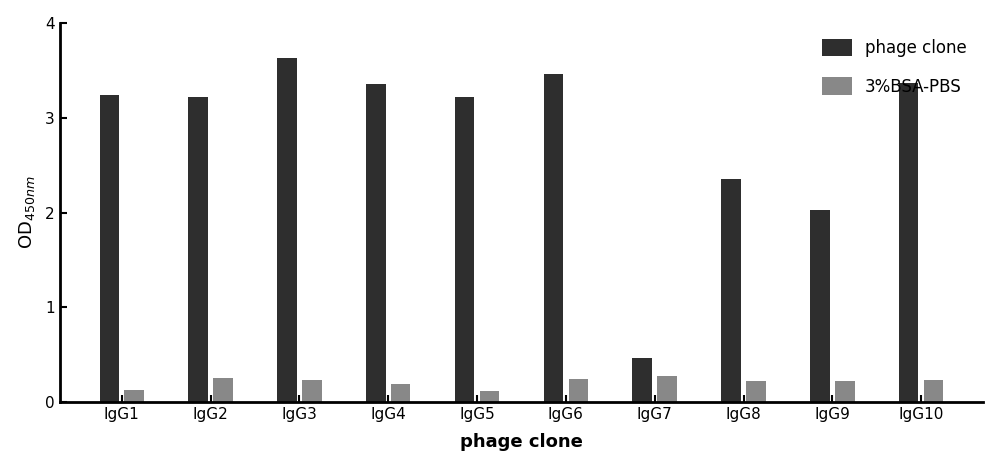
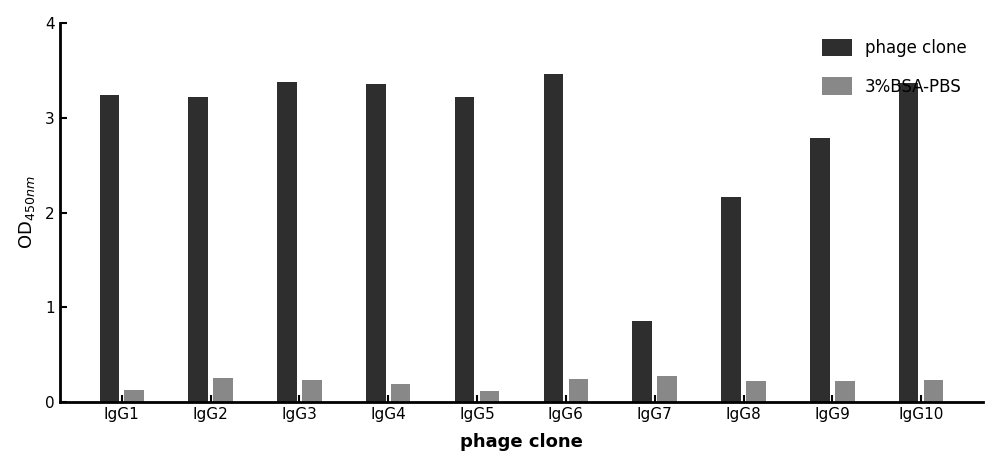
phage clone/IgG3: 3.63 -> 3.38
phage clone/IgG7: 0.47 -> 0.86
phage clone/IgG8: 2.35 -> 2.16
phage clone/IgG9: 2.03 -> 2.78
